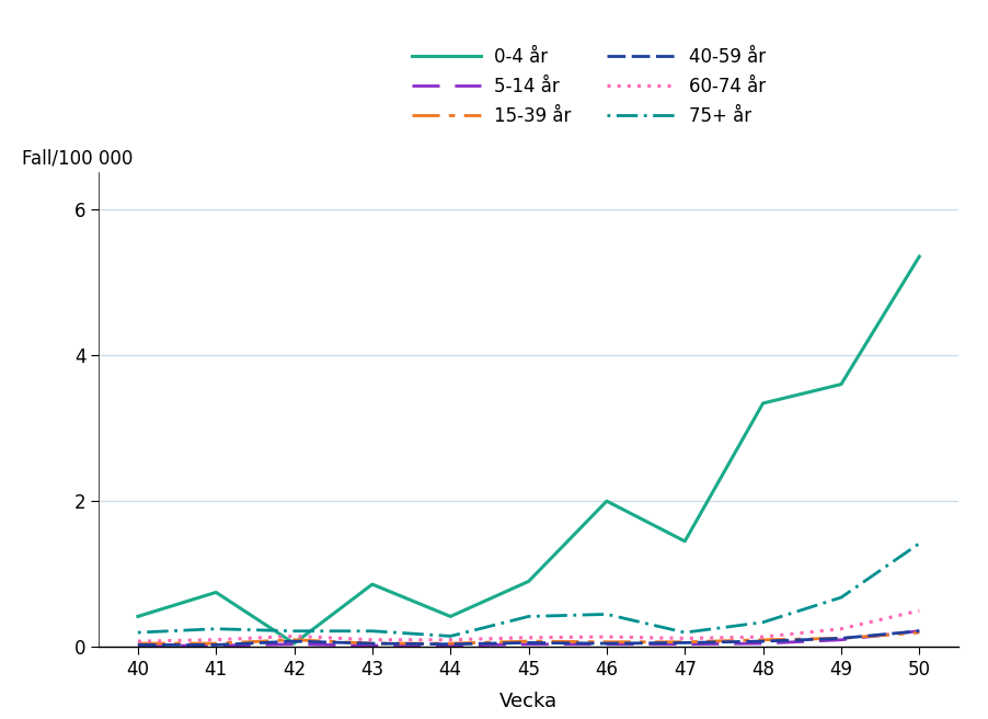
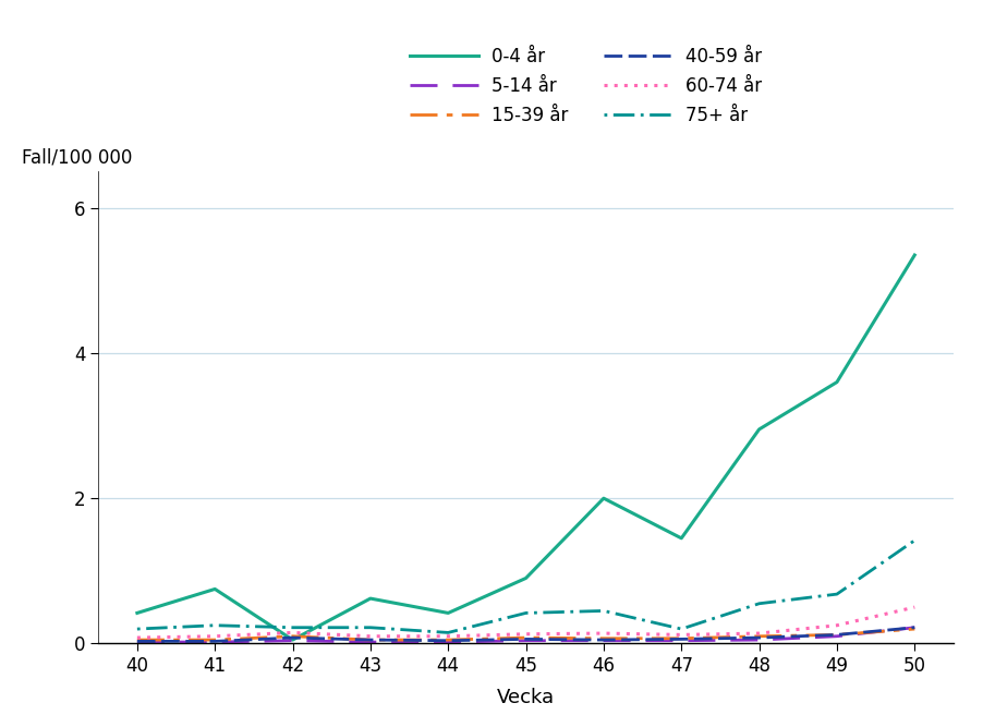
0-4 år/43: 0.86 -> 0.62
0-4 år/48: 3.34 -> 2.95
75+ år/48: 0.34 -> 0.55
